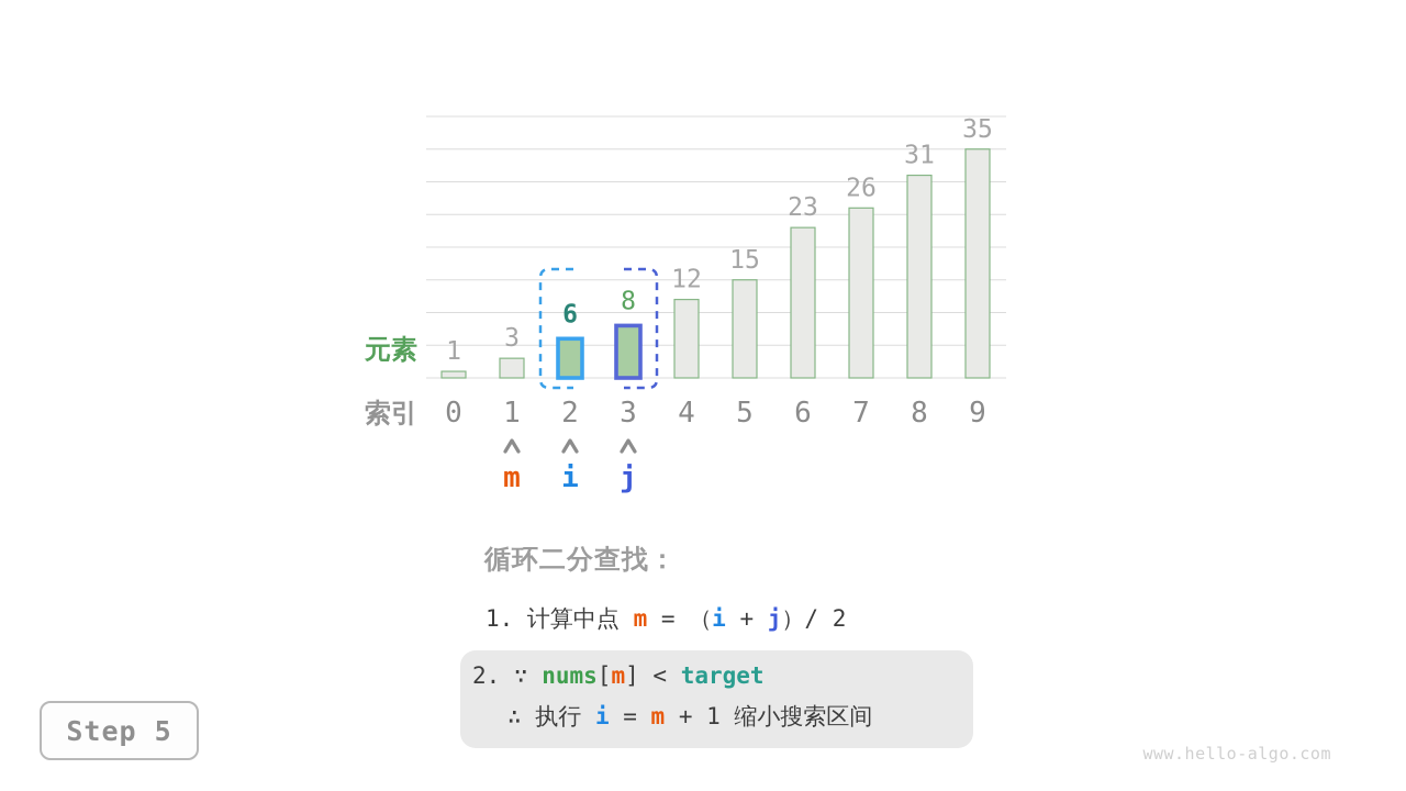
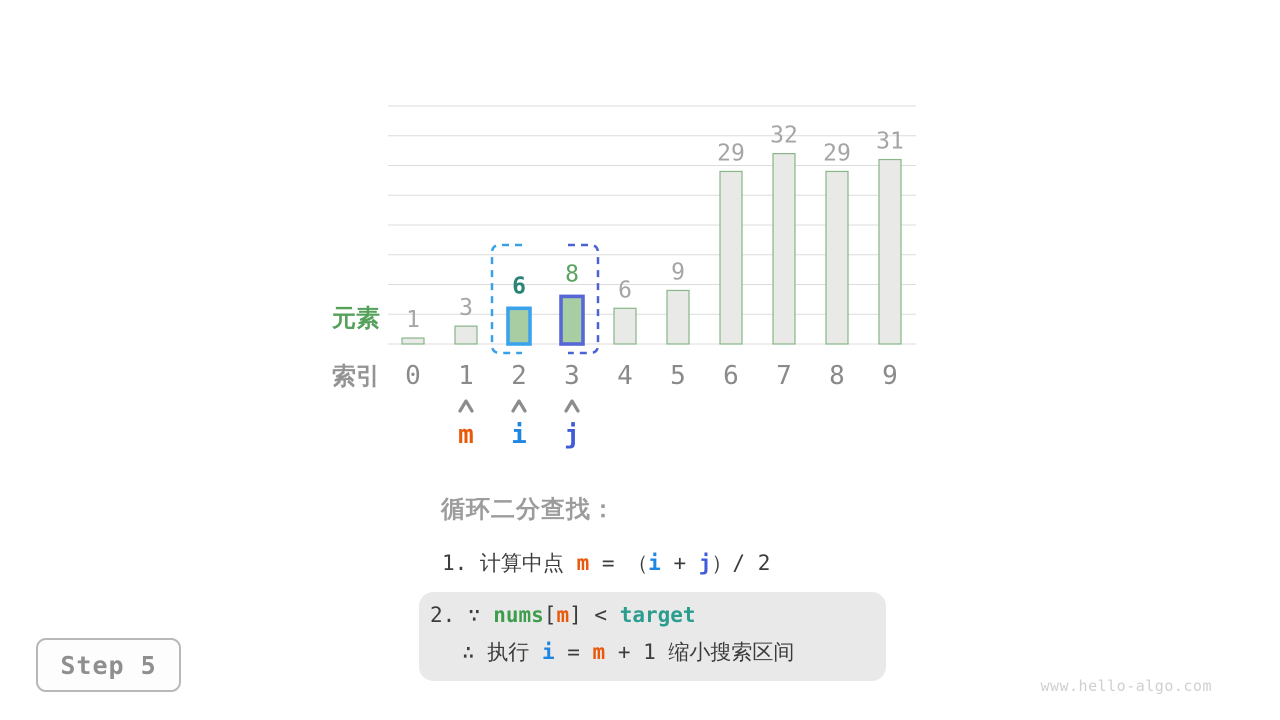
4: 12 -> 6
5: 15 -> 9
6: 23 -> 29
7: 26 -> 32
8: 31 -> 29
9: 35 -> 31
